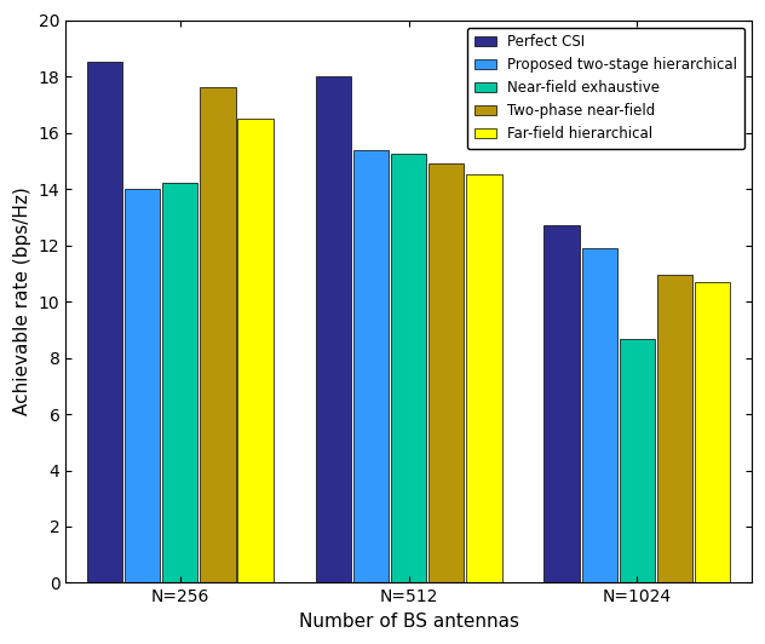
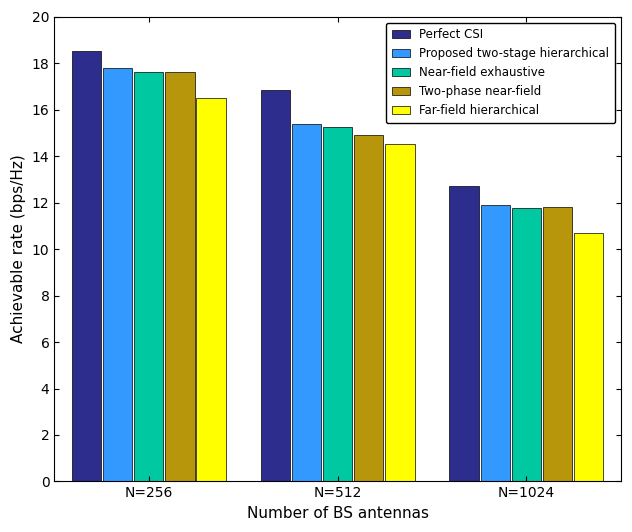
Proposed two-stage hierarchical/N=256: 14.0 -> 17.8
Near-field exhaustive/N=256: 14.20 -> 17.63
Perfect CSI/N=512: 18.00 -> 16.85
Near-field exhaustive/N=1024: 8.65 -> 11.78
Two-phase near-field/N=1024: 10.95 -> 11.80
